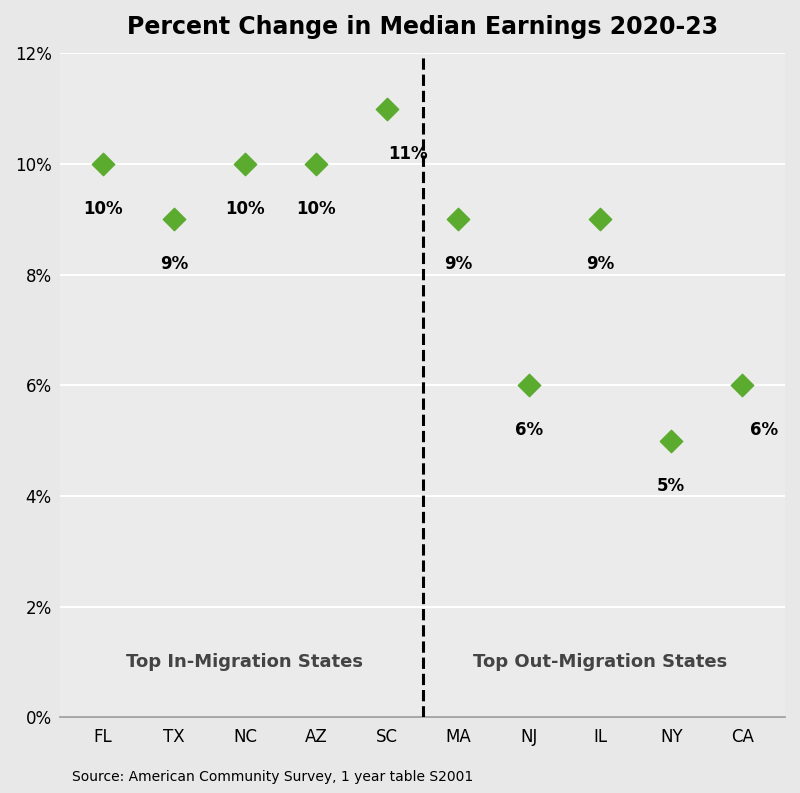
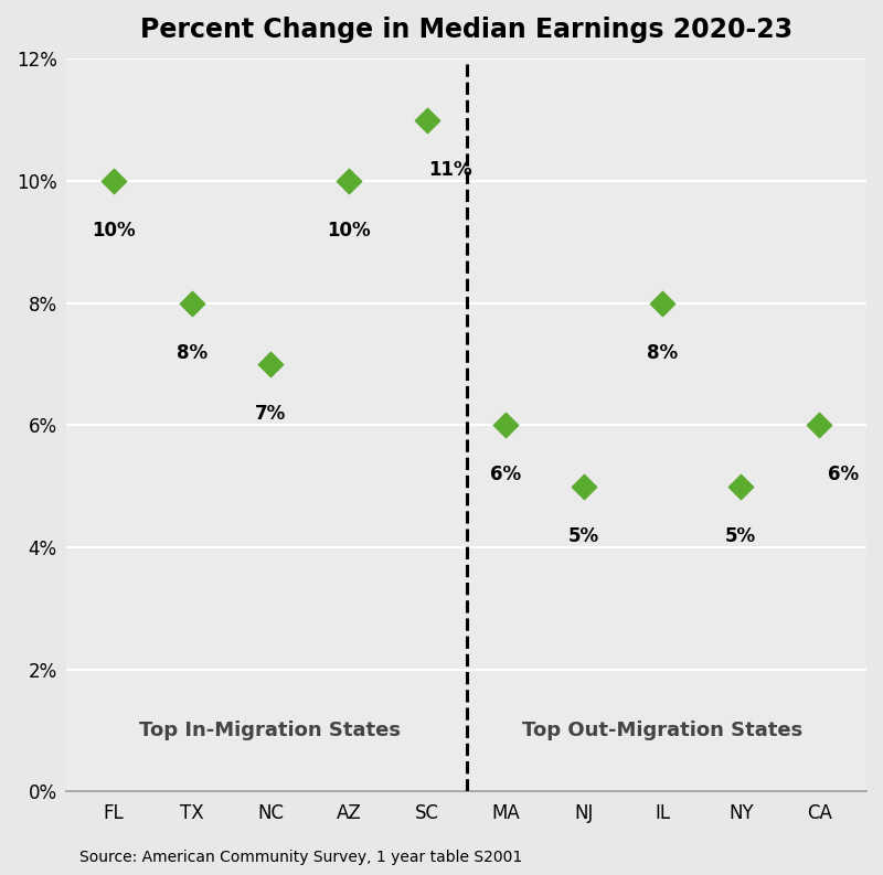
TX: 9% -> 8%
NC: 10% -> 7%
MA: 9% -> 6%
NJ: 6% -> 5%
IL: 9% -> 8%
